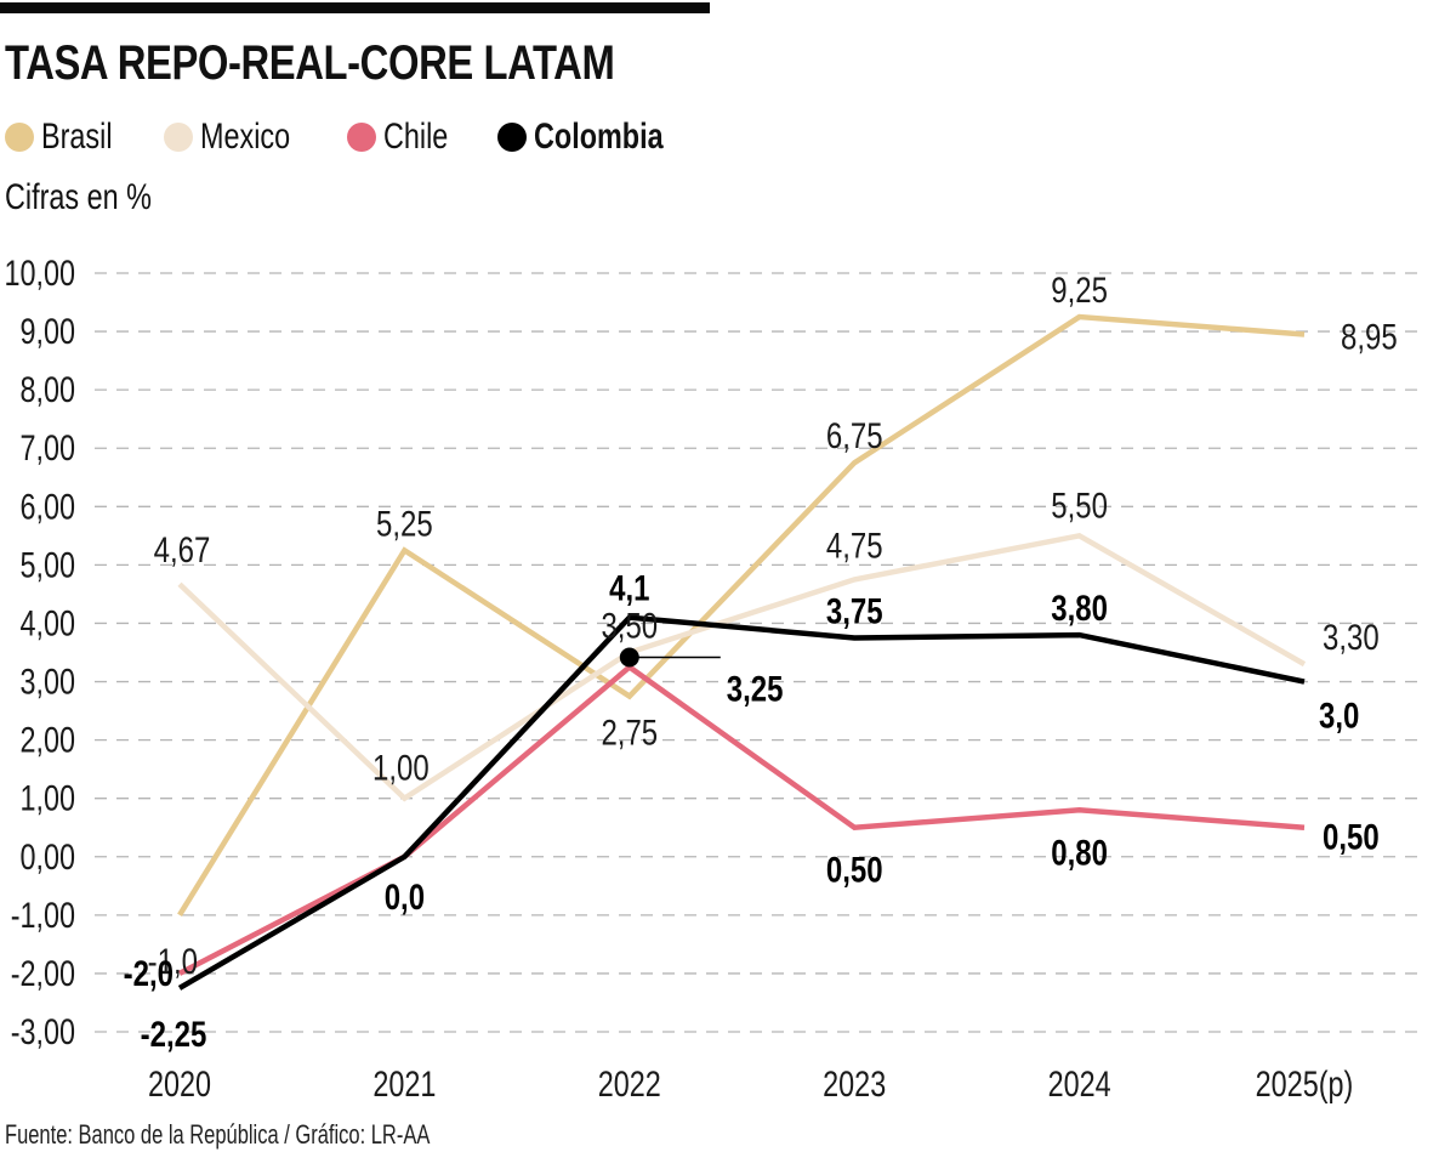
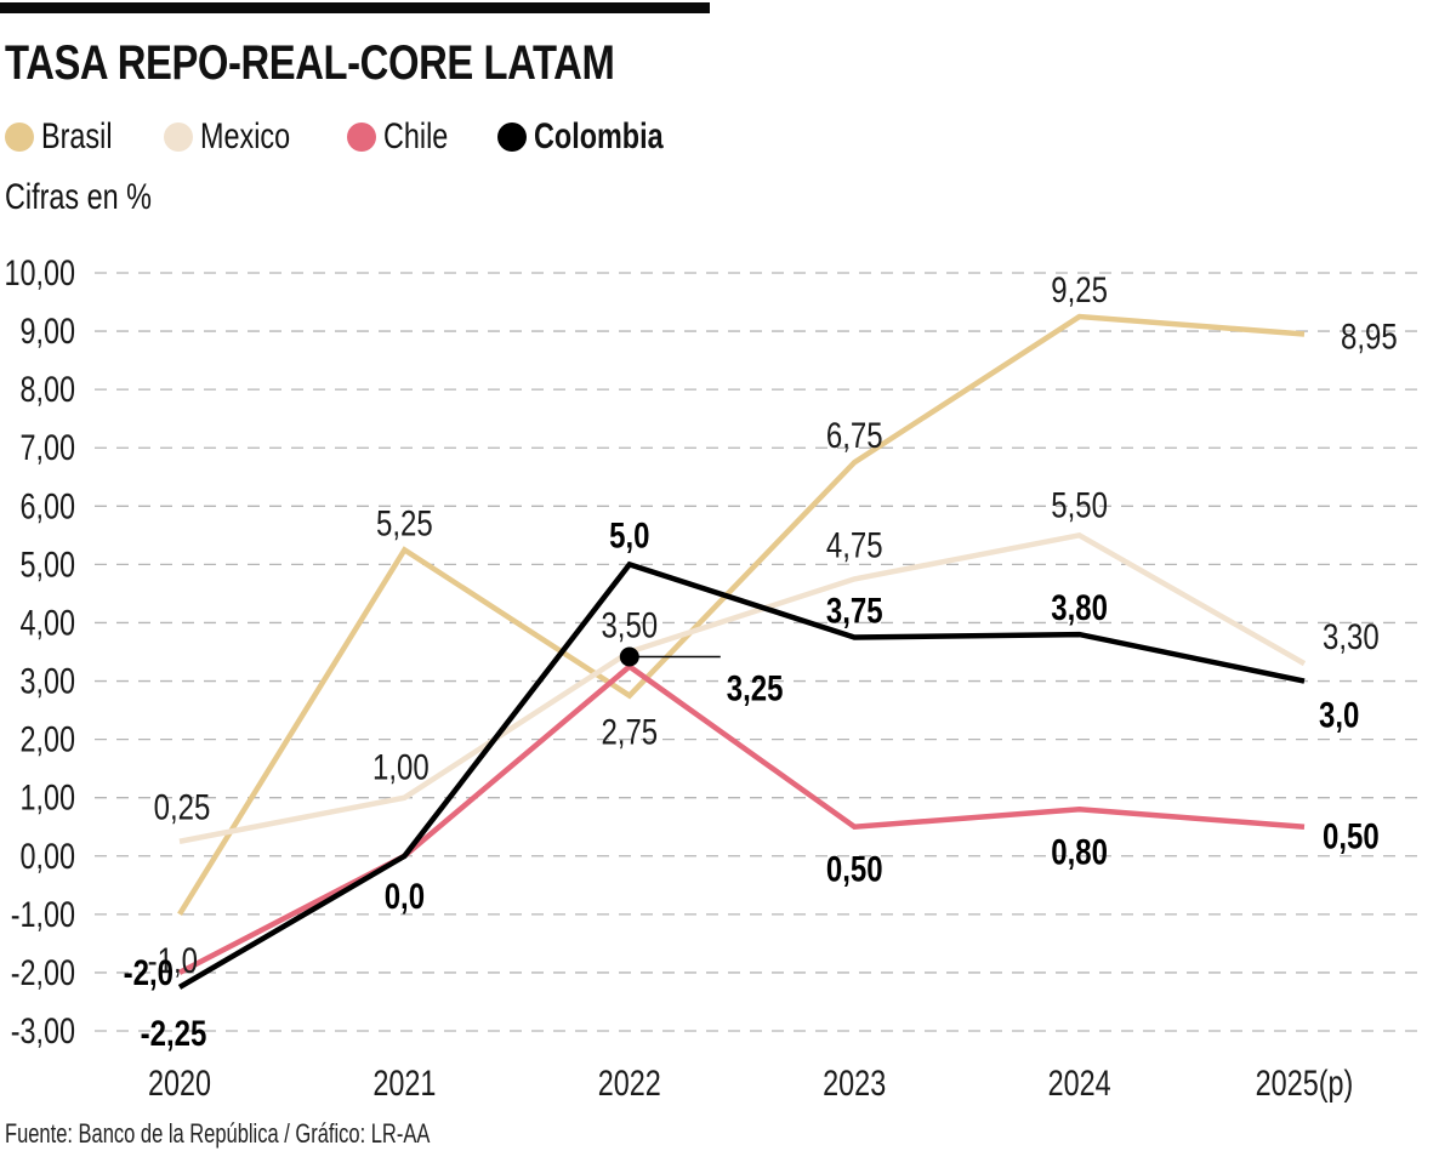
Mexico/2020: 4,67 -> 0,25
Colombia/2022: 4,1 -> 5,0
